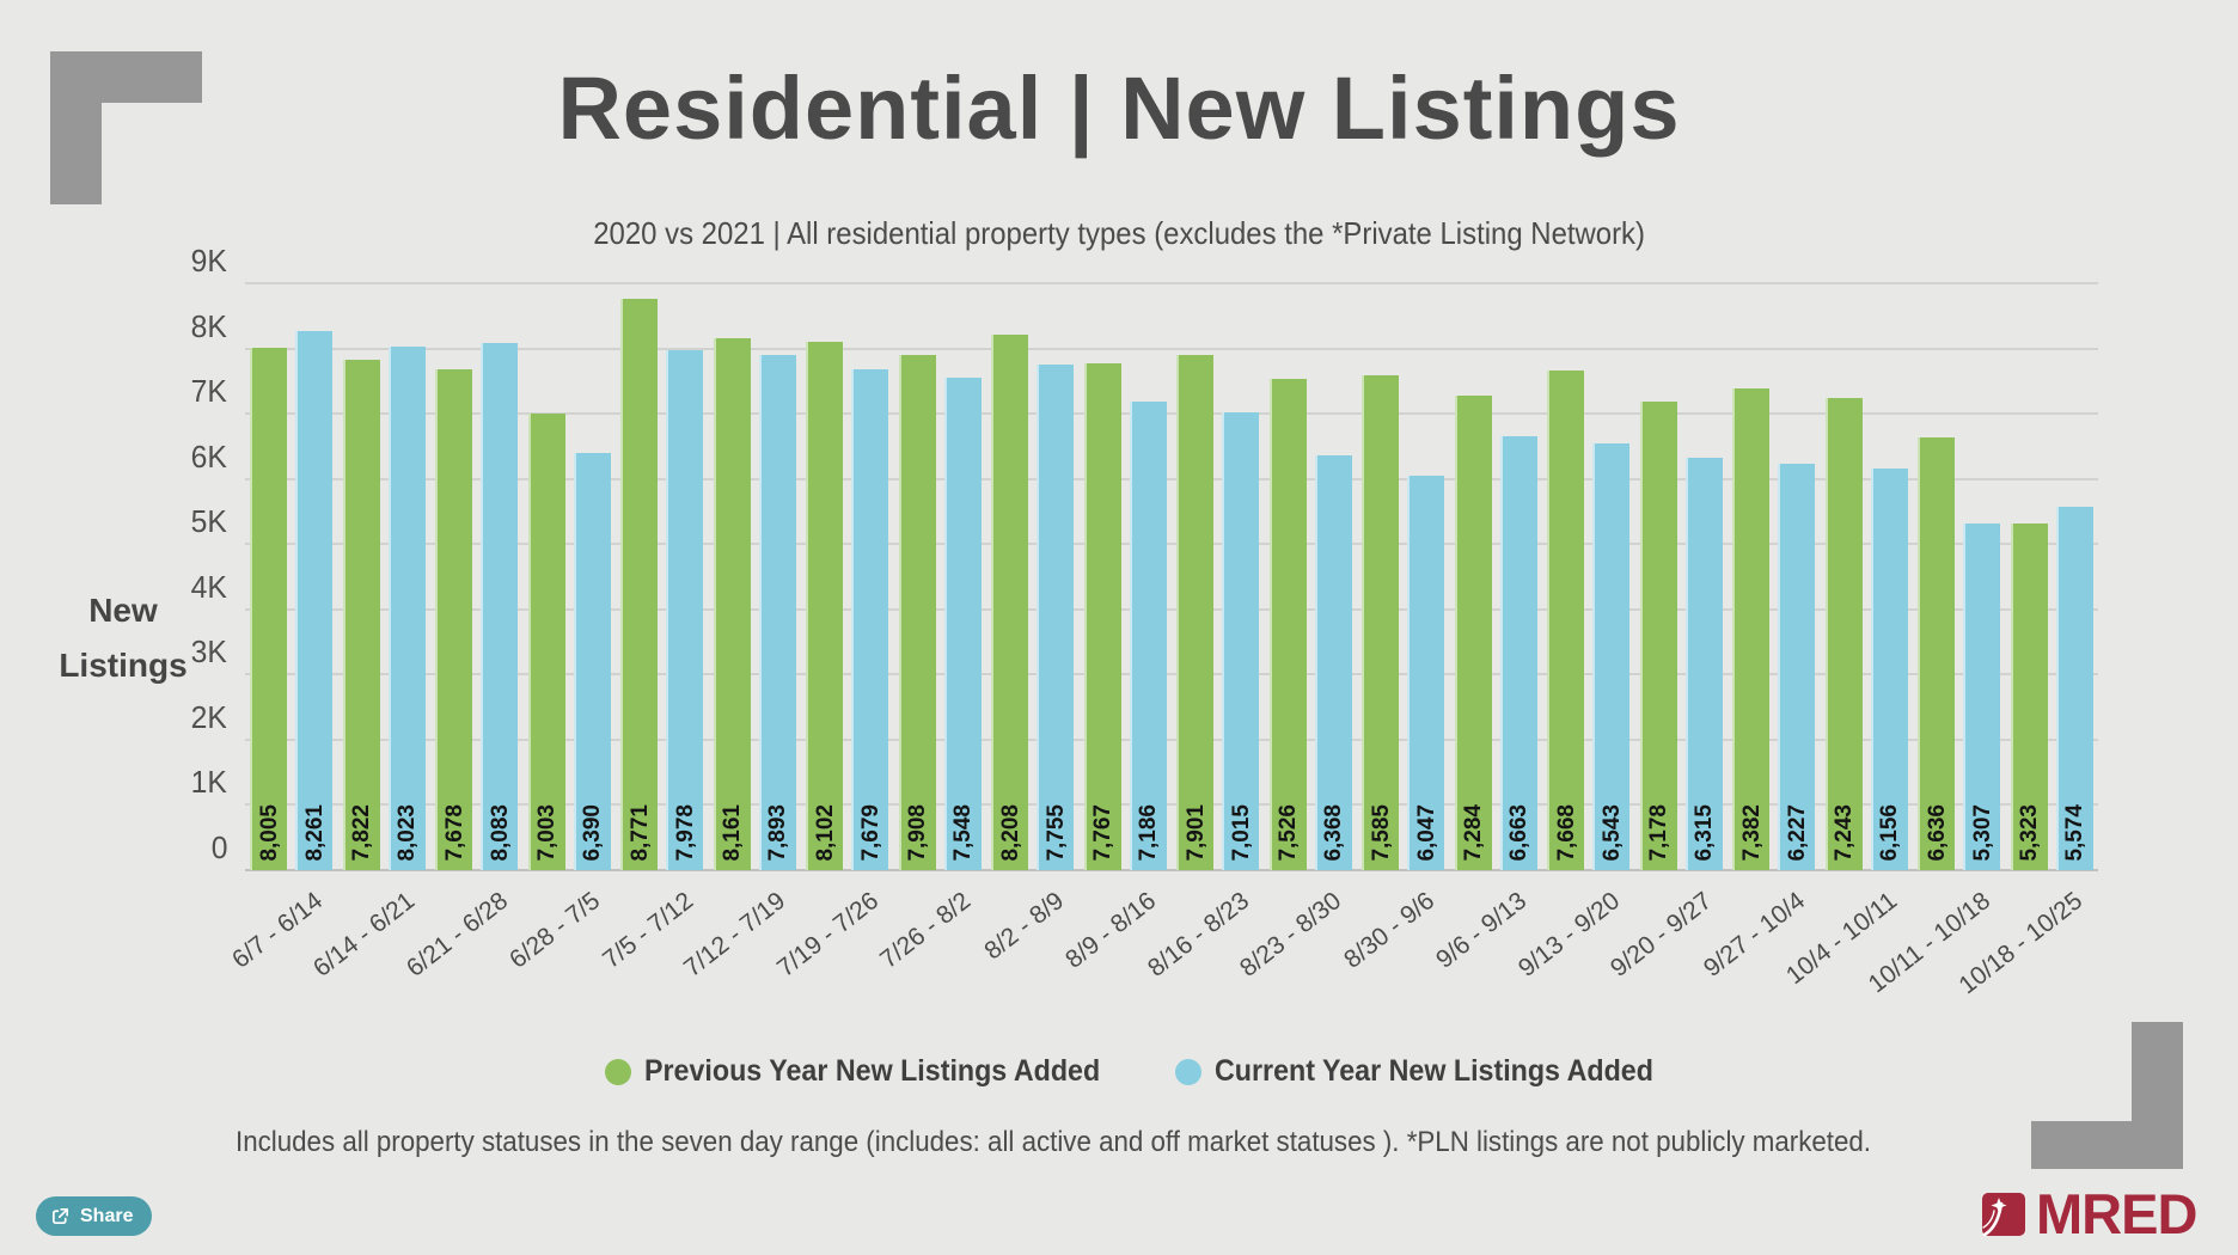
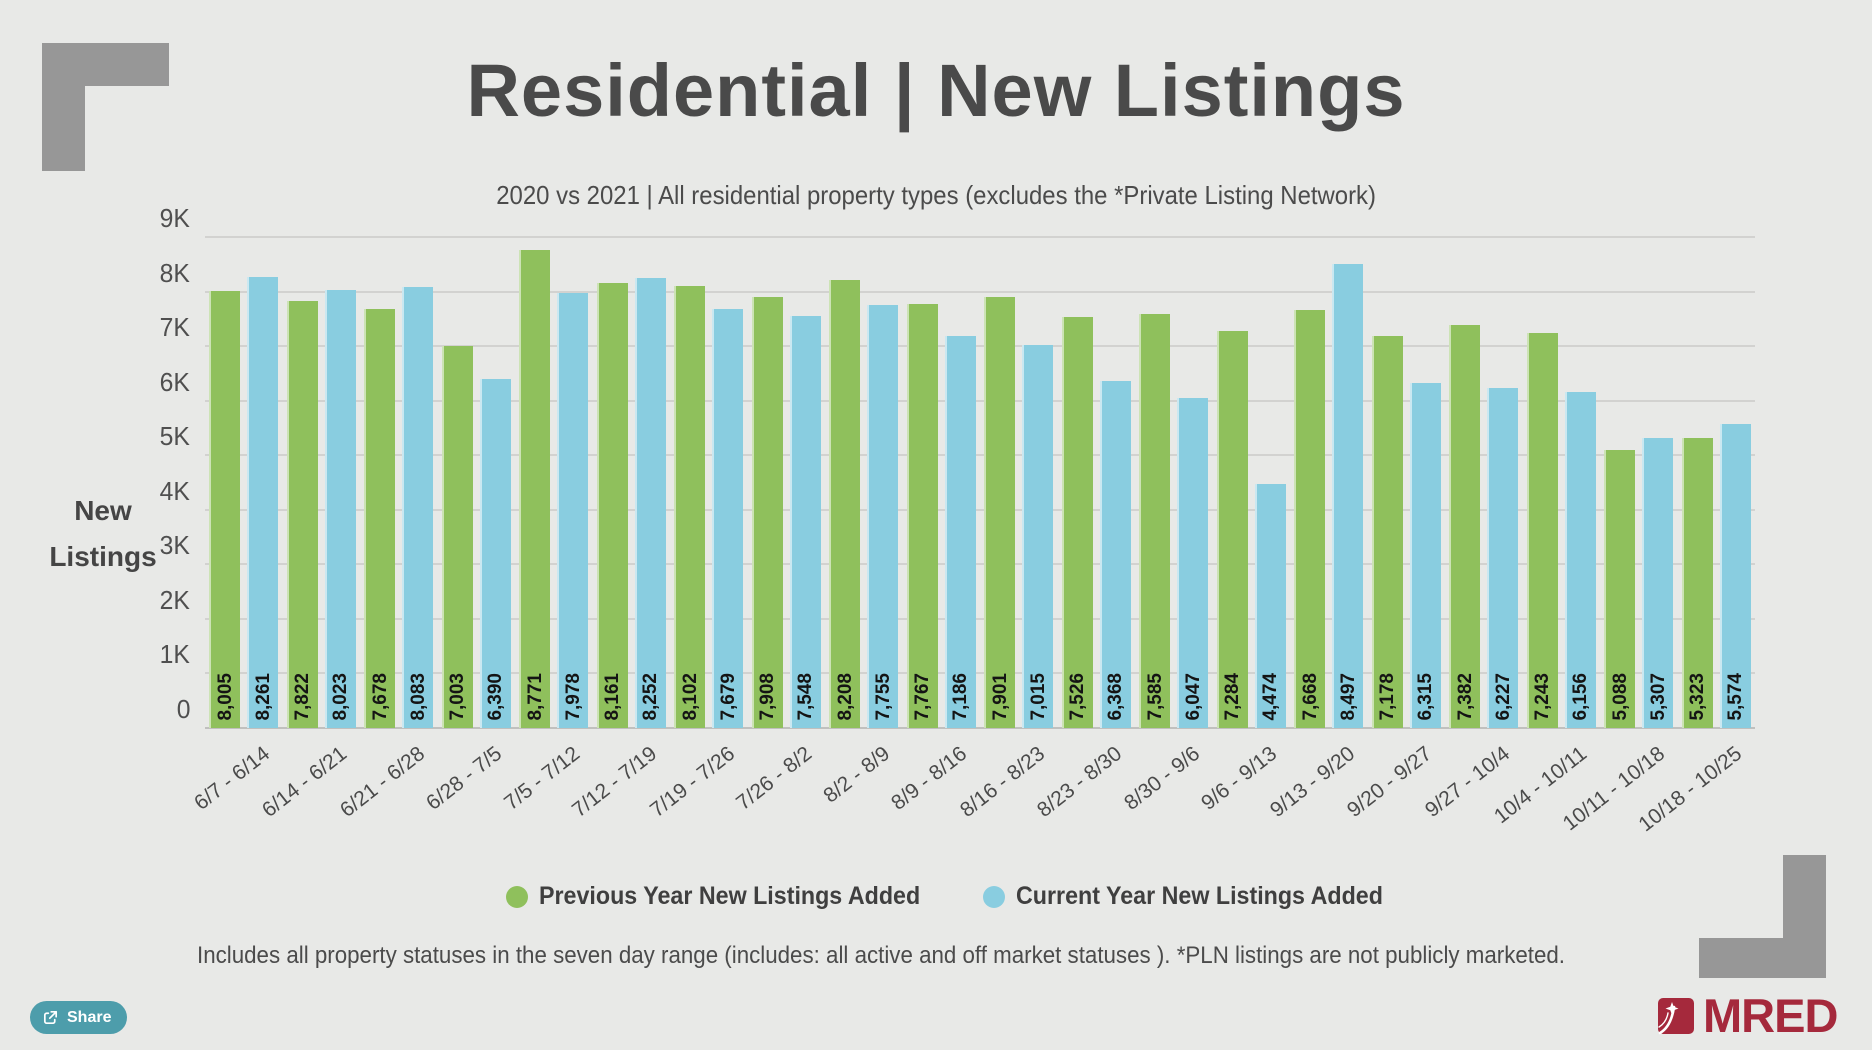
Current Year New Listings Added/7/12 - 7/19: 7,893 -> 8,252
Current Year New Listings Added/9/6 - 9/13: 6,663 -> 4,474
Current Year New Listings Added/9/13 - 9/20: 6,543 -> 8,497
Previous Year New Listings Added/10/11 - 10/18: 6,636 -> 5,088
